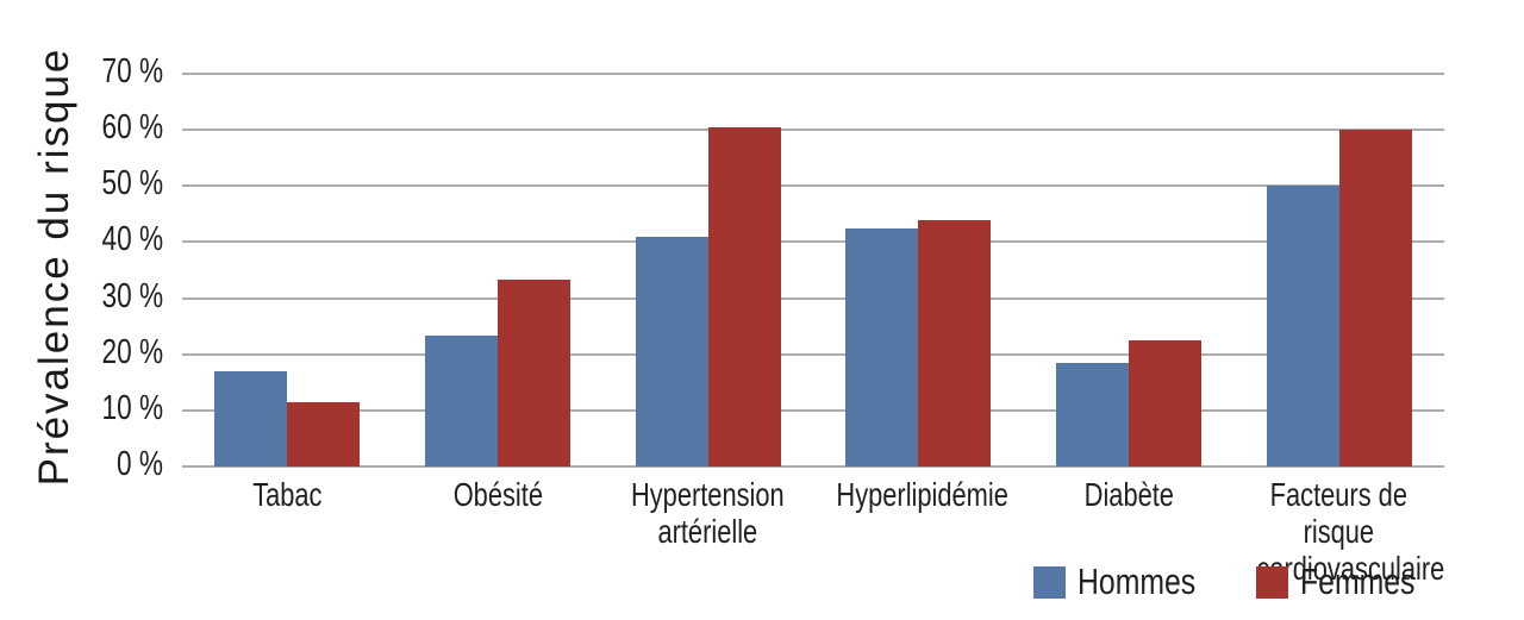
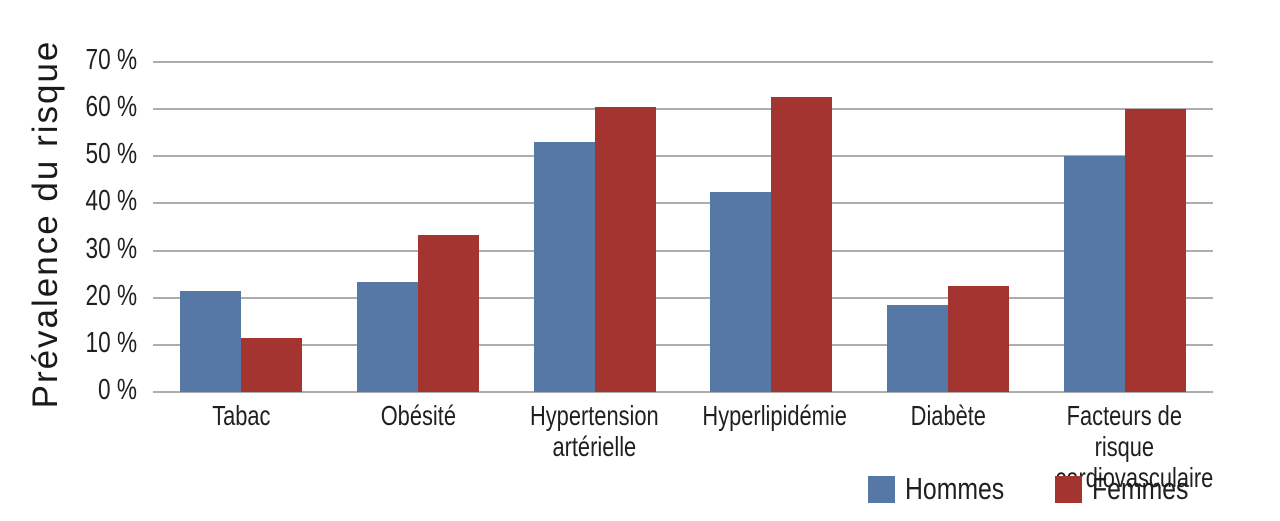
Hommes/Tabac: 17% -> 22%
Hommes/Hypertension artérielle: 41% -> 53%
Femmes/Hyperlipidémie: 44% -> 62%
